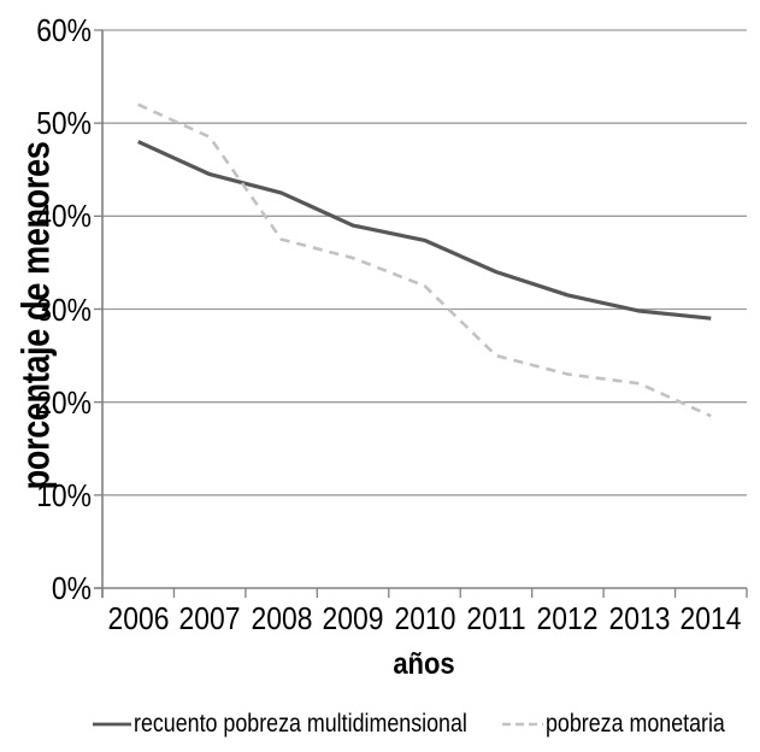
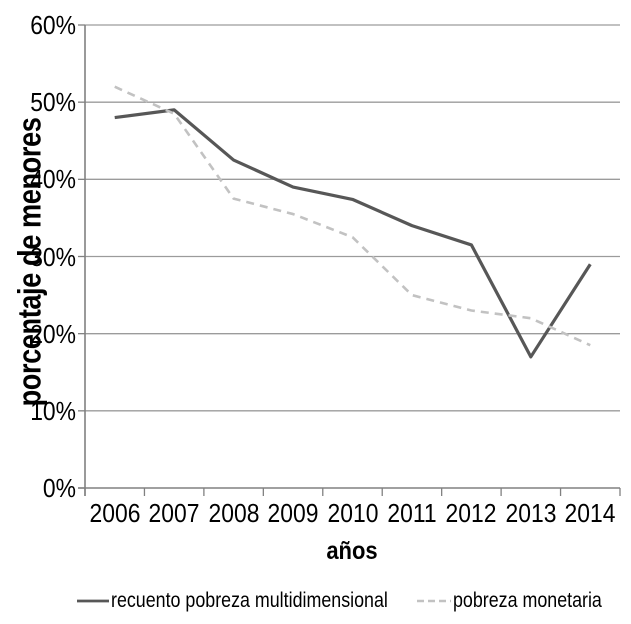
recuento pobreza multidimensional/2007: 44% -> 49%
recuento pobreza multidimensional/2013: 30% -> 17%
